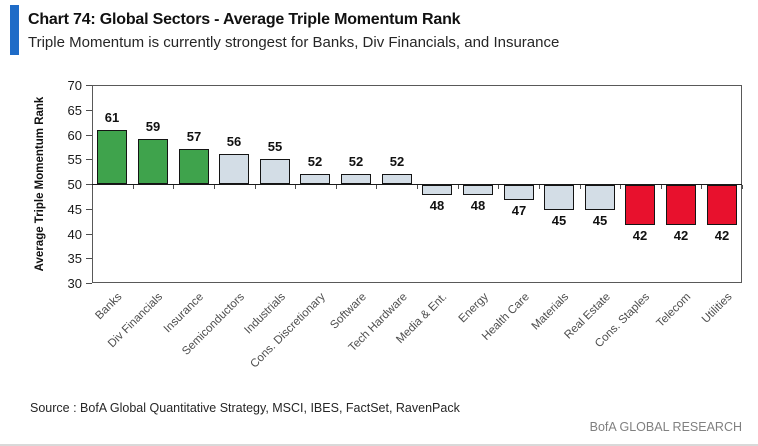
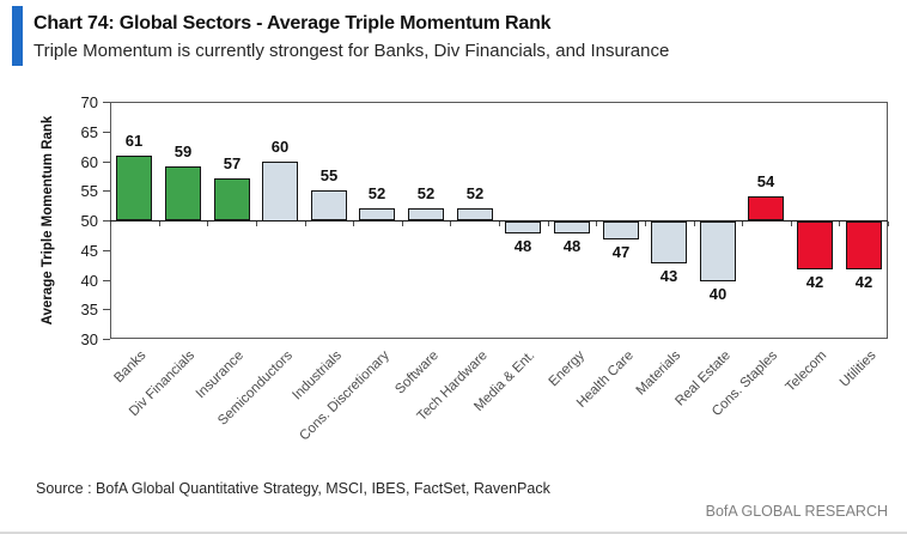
Semiconductors: 56 -> 60
Materials: 45 -> 43
Real Estate: 45 -> 40
Cons. Staples: 42 -> 54
